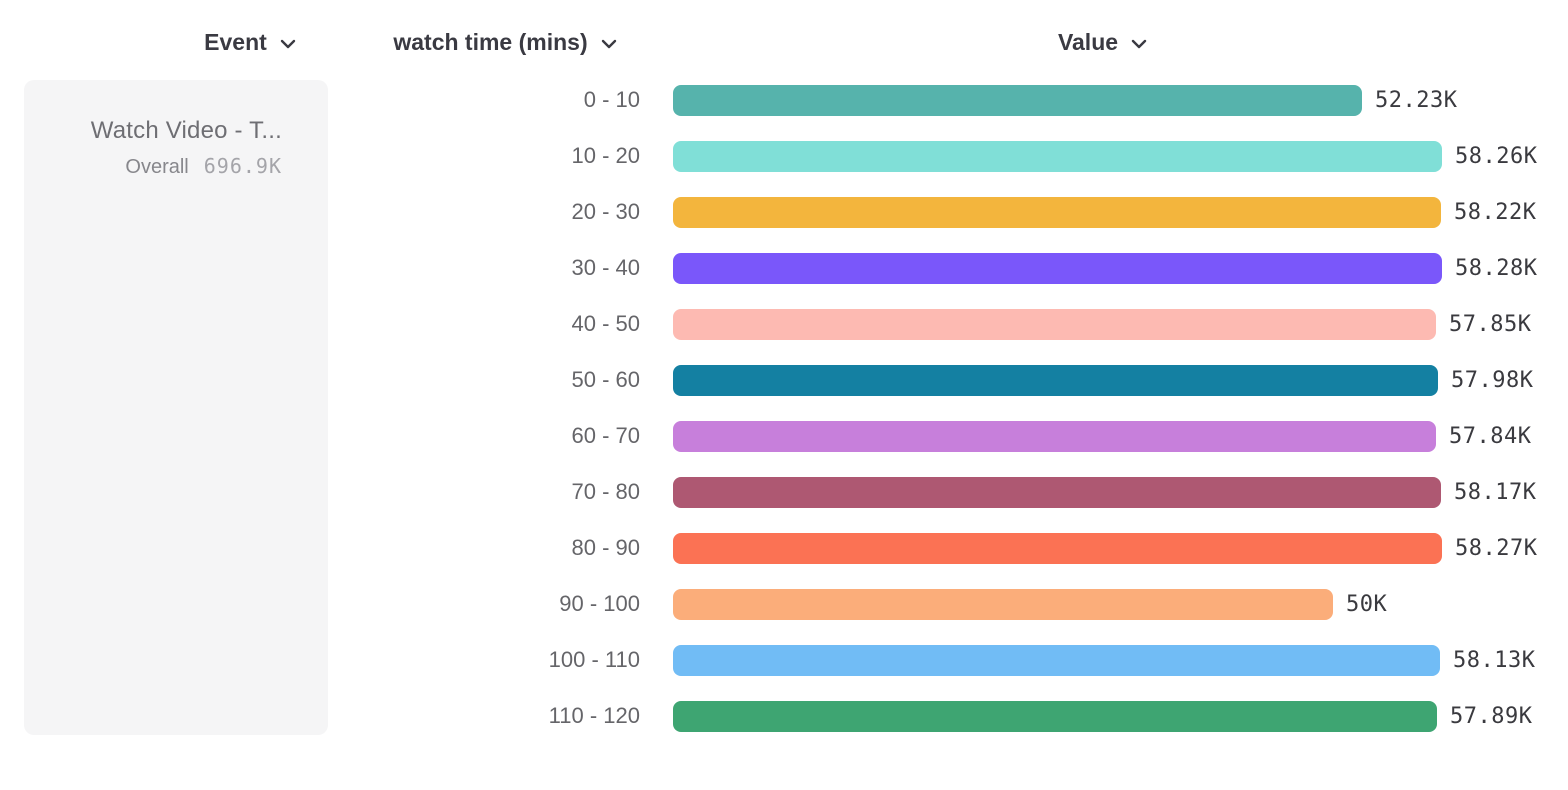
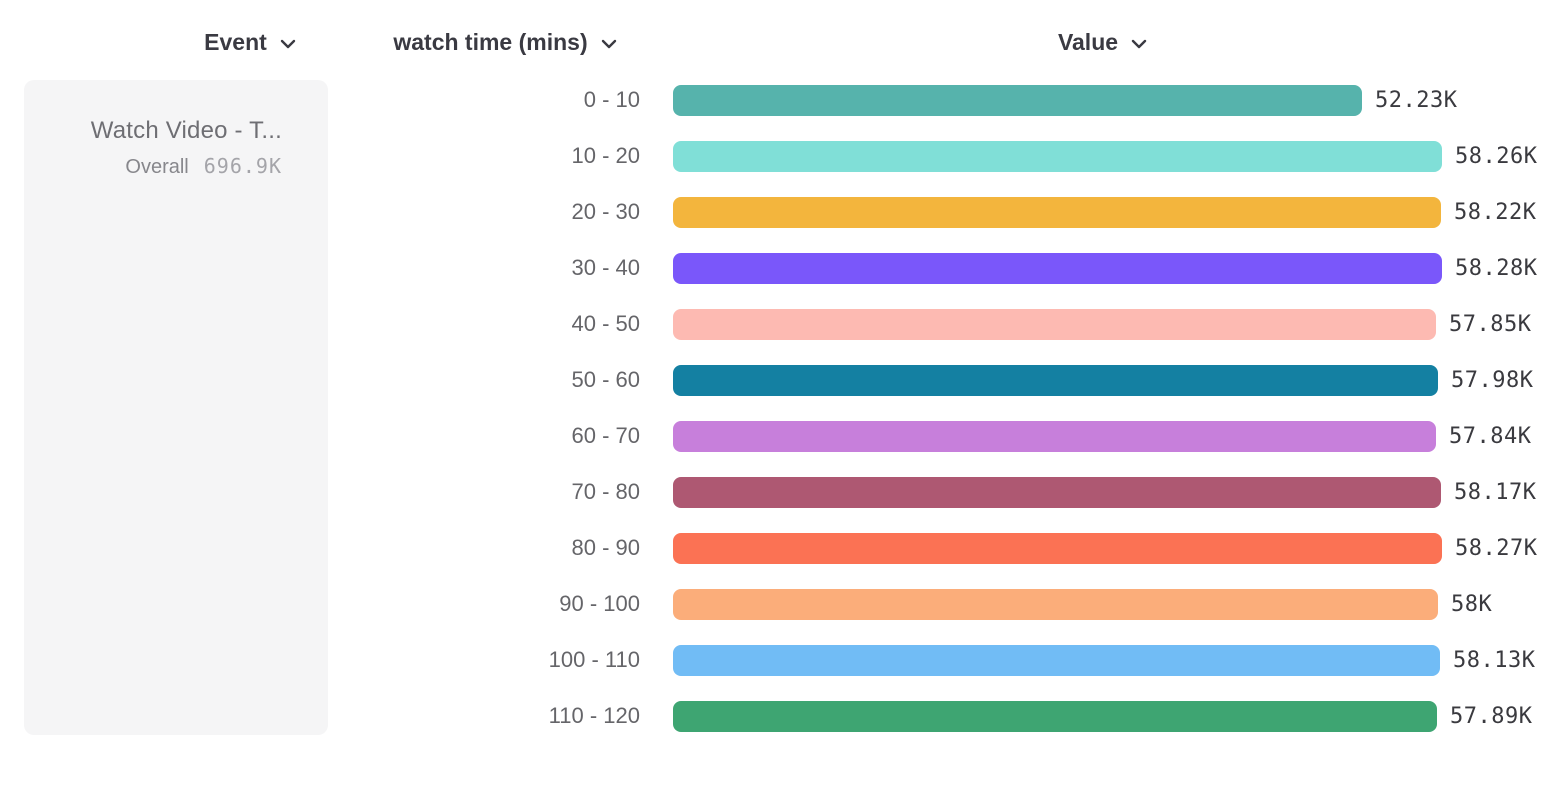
90 - 100: 50K -> 58K
